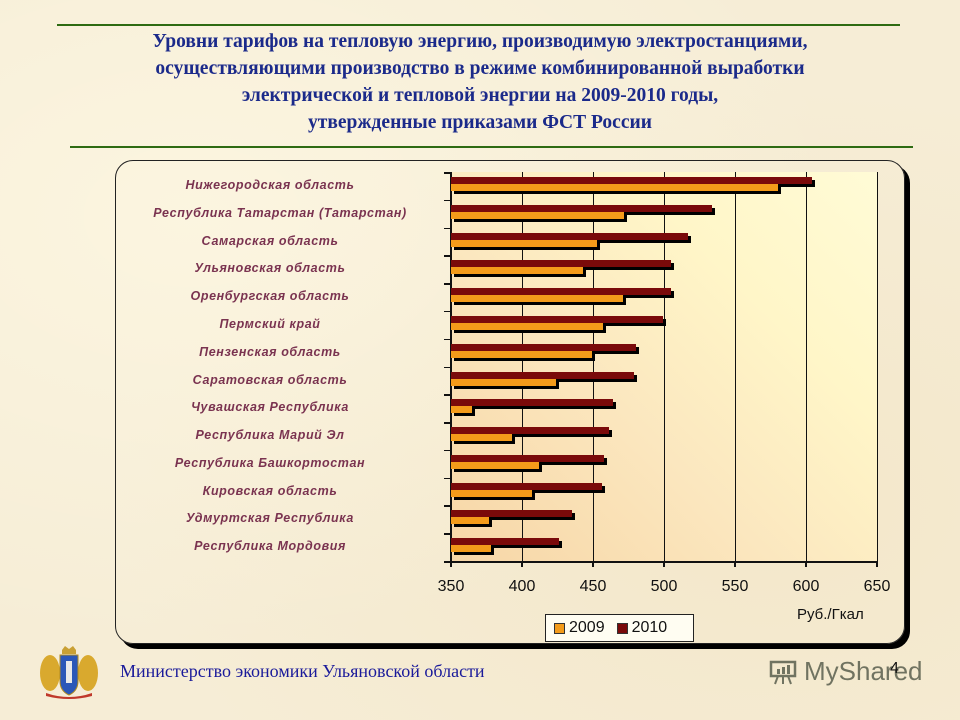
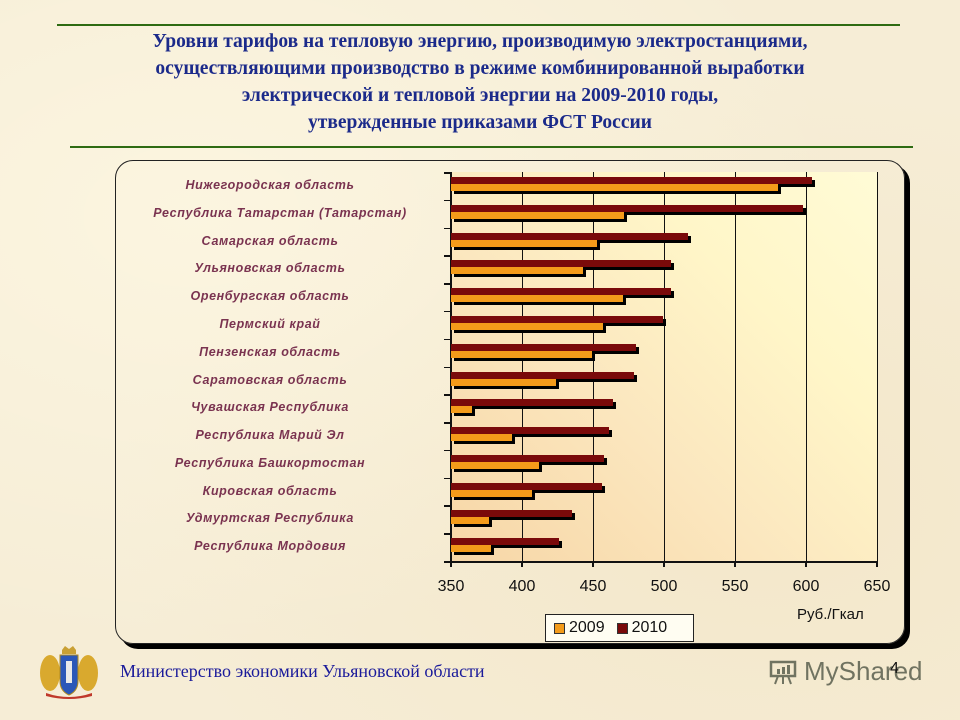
2010/Республика Татарстан (Татарстан): 534 -> 598
